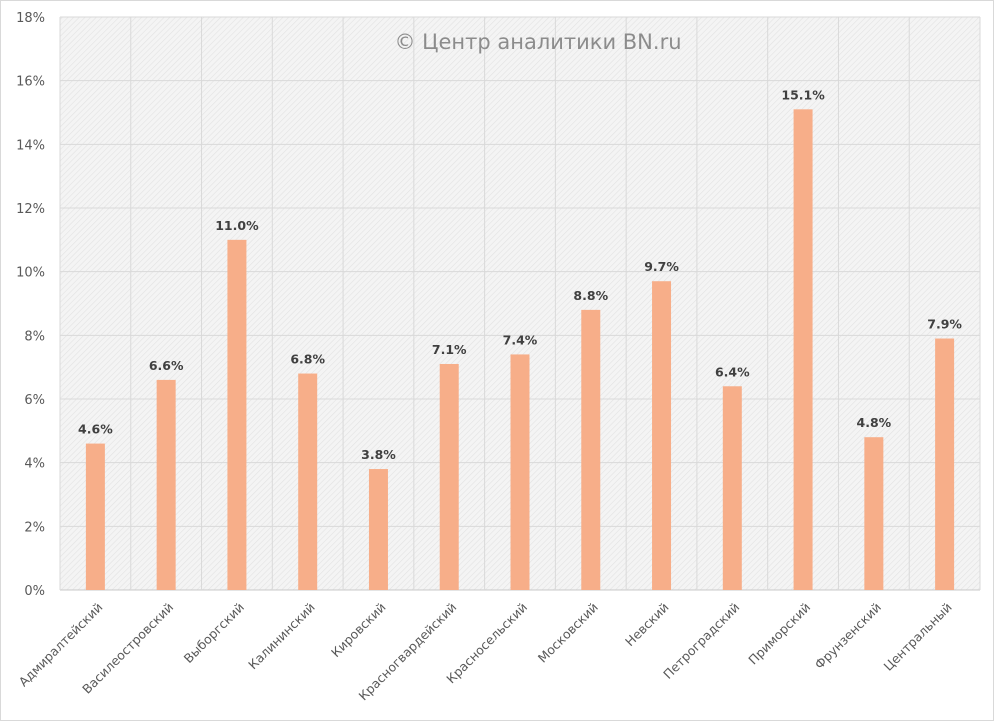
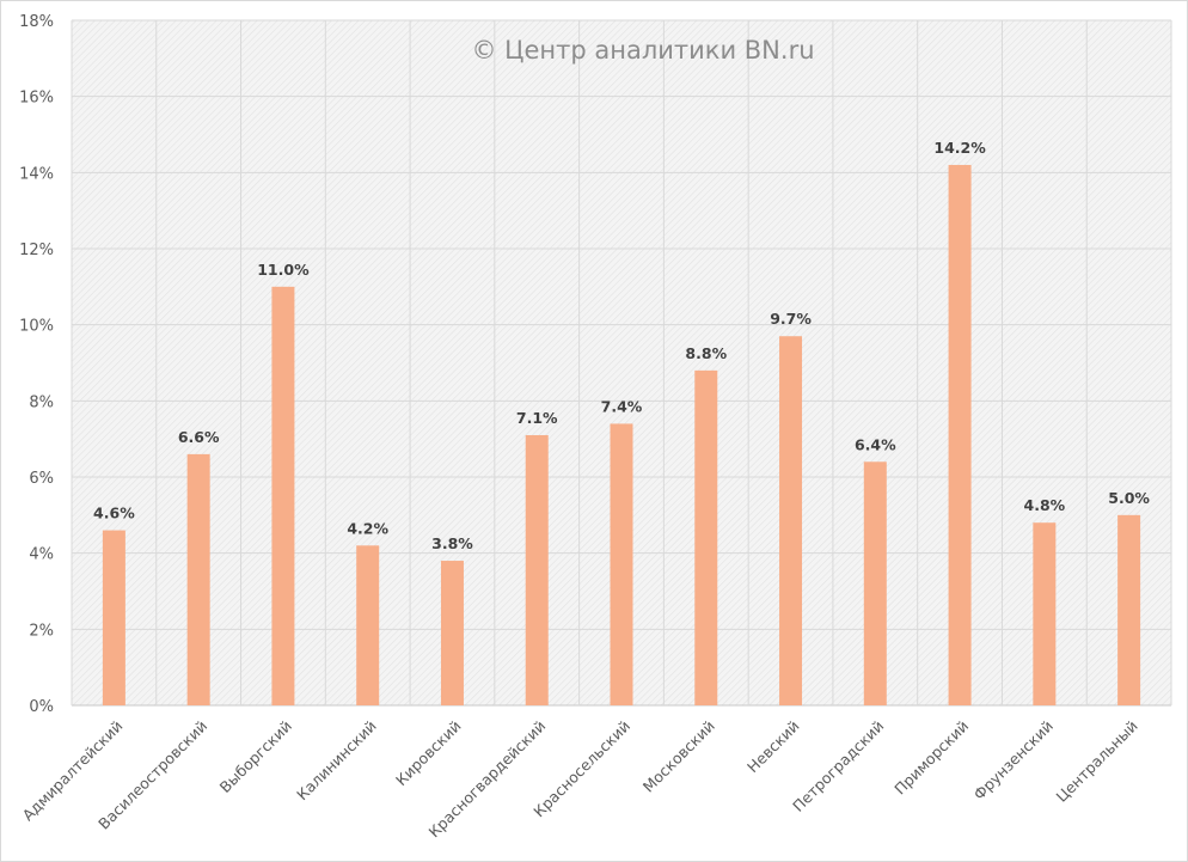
Калининский: 6.8% -> 4.2%
Приморский: 15.1% -> 14.2%
Центральный: 7.9% -> 5.0%
